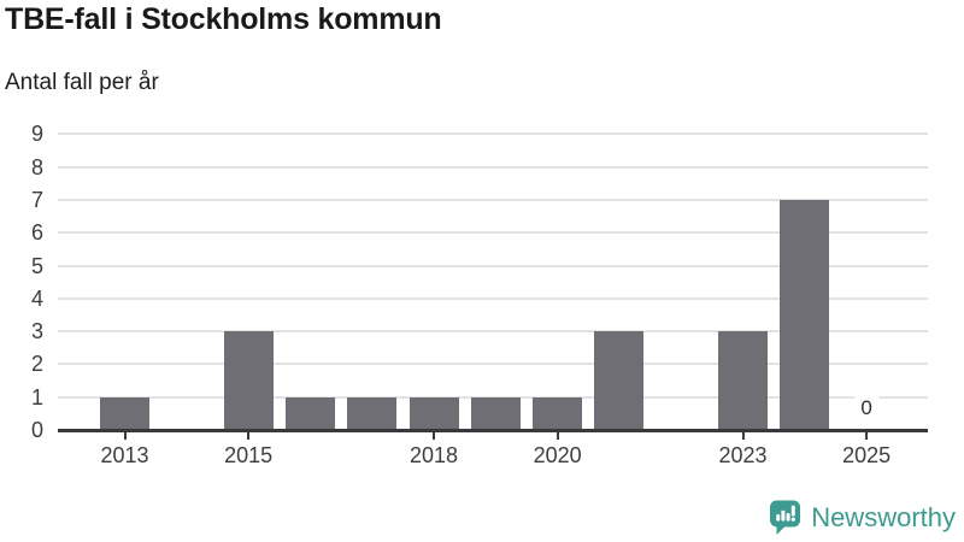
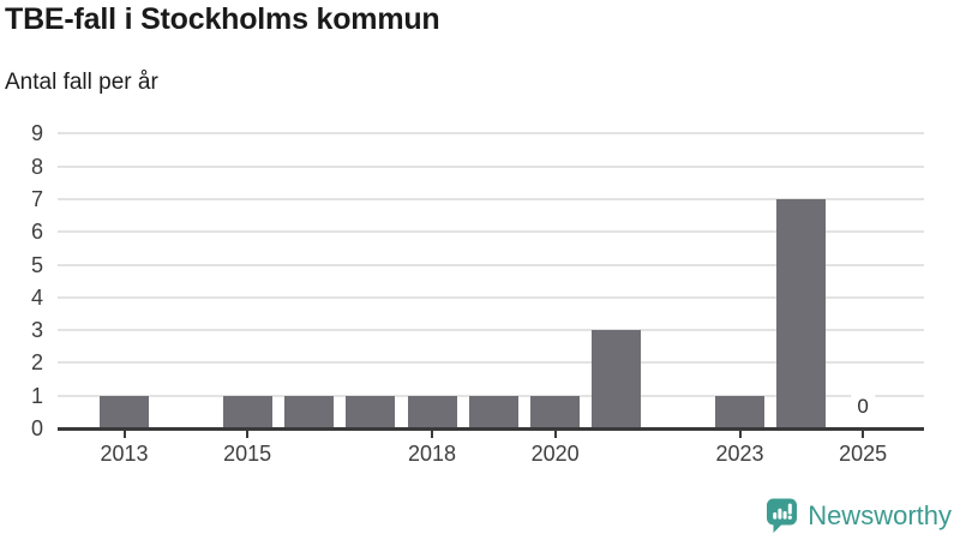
2015: 3 -> 1
2023: 3 -> 1
